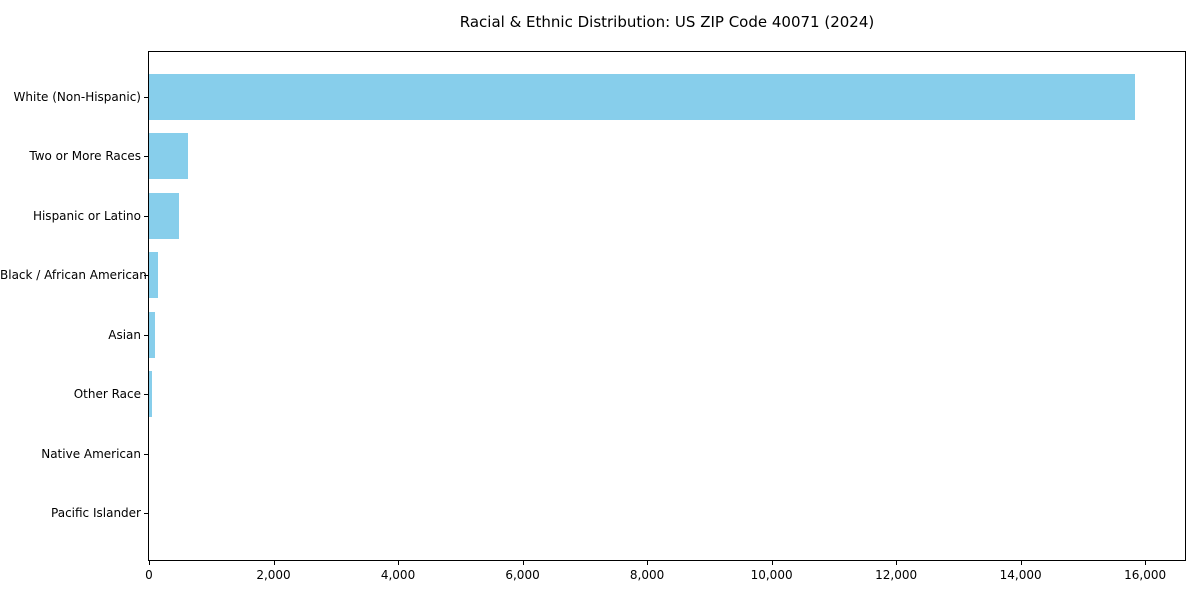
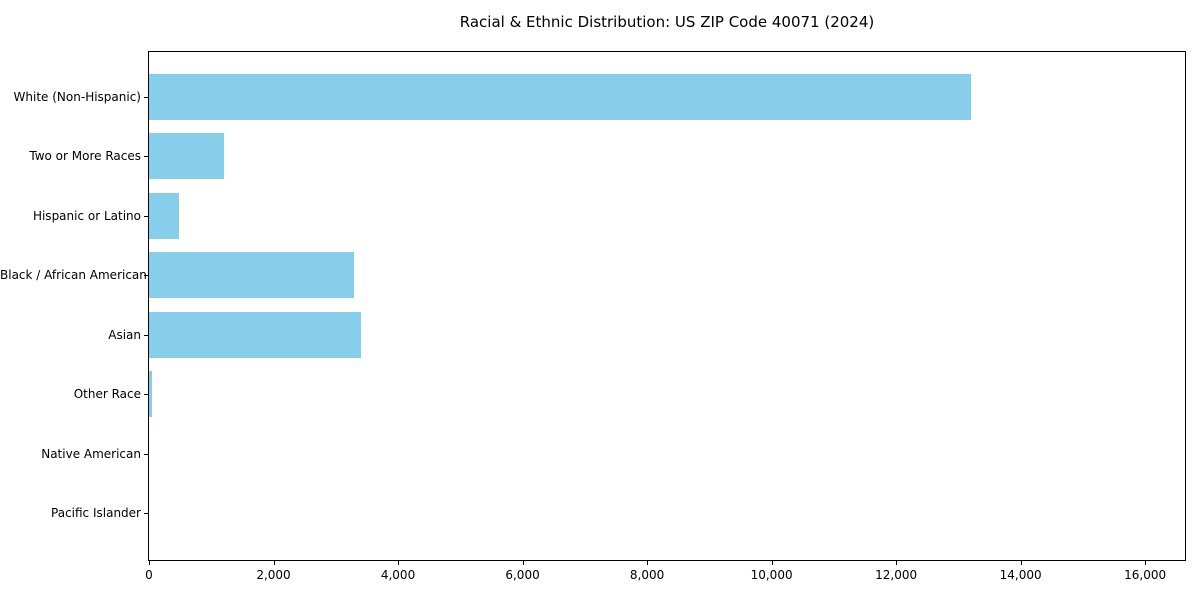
White (Non-Hispanic): 15800 -> 13200
Two or More Races: 600 -> 1200
Black / African American: 100 -> 3300
Asian: 100 -> 3400
